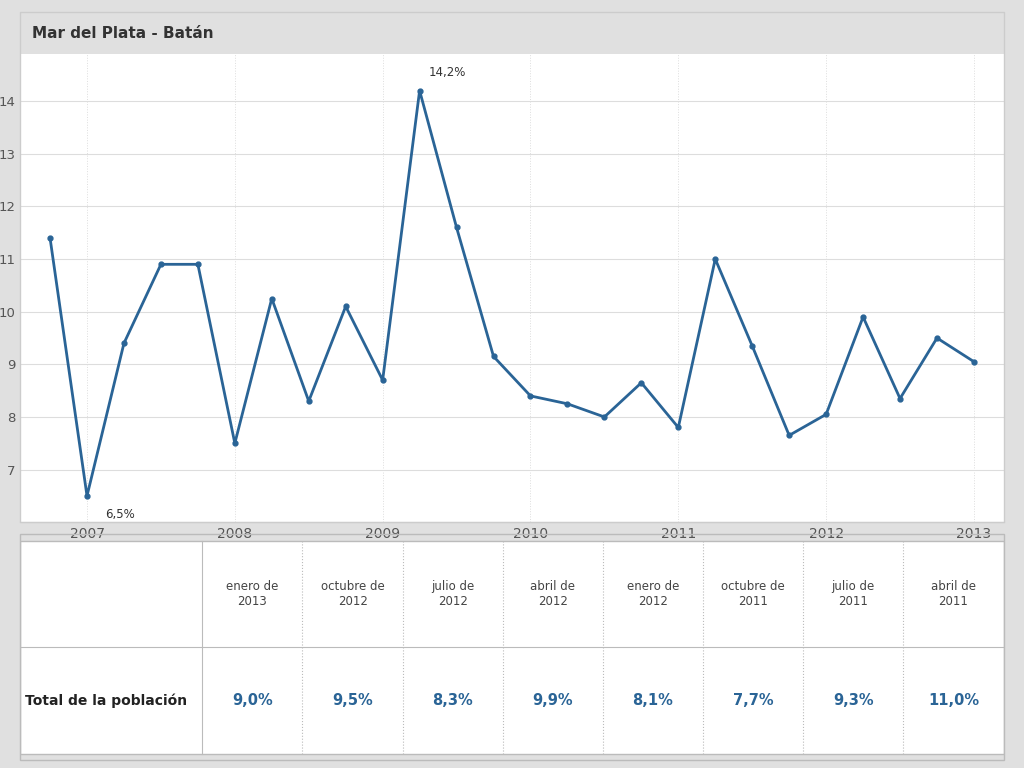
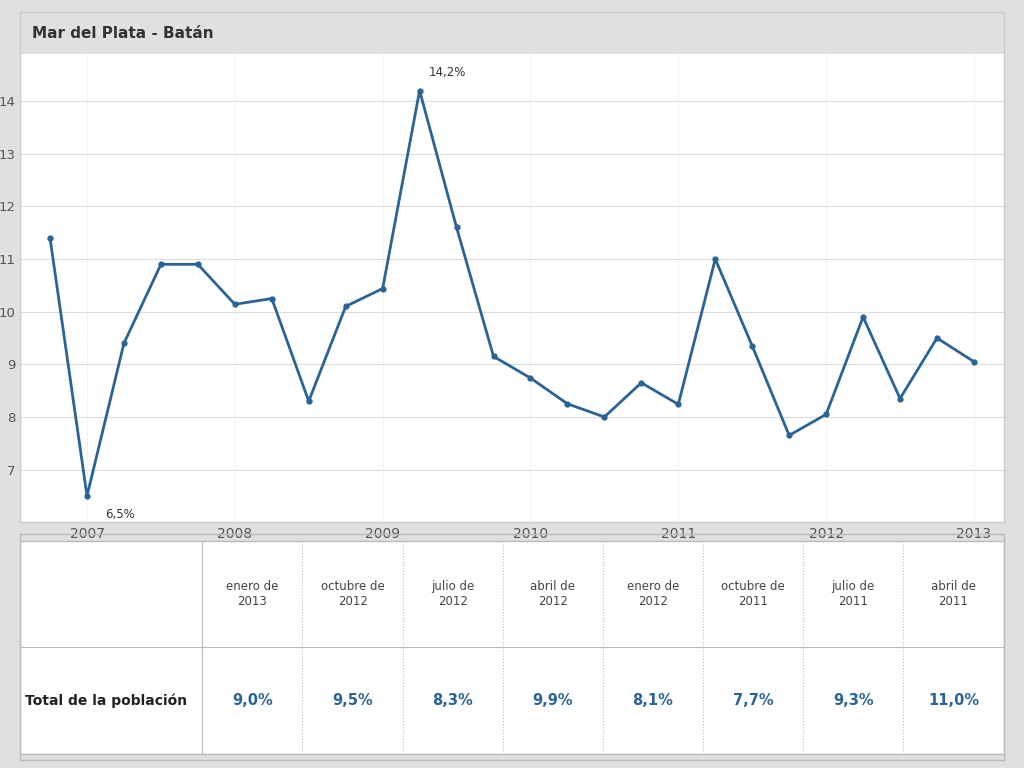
2008: 7.50 -> 10.14
2009: 8.70 -> 10.44
2010: 8.40 -> 8.74
2011: 7.80 -> 8.24
